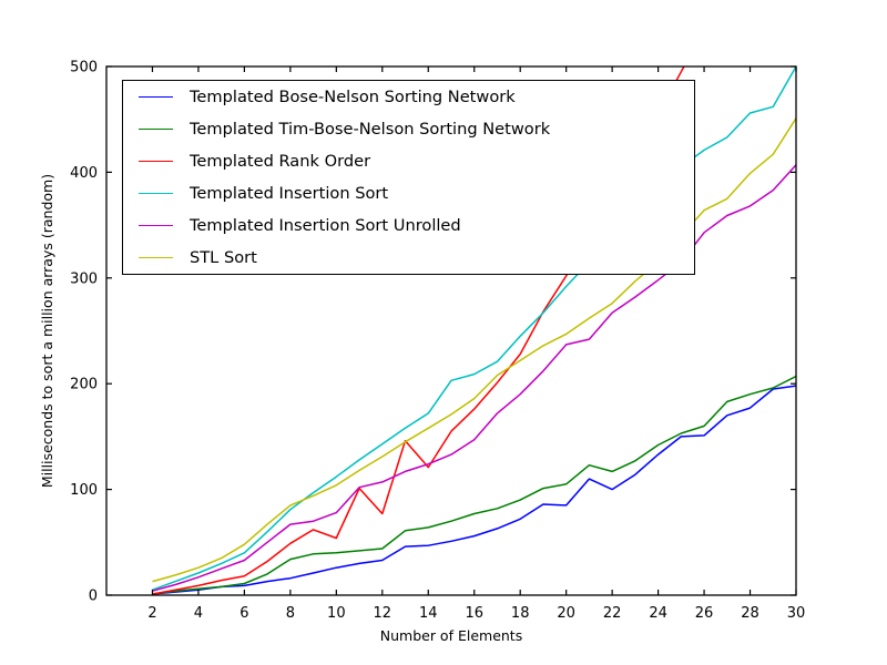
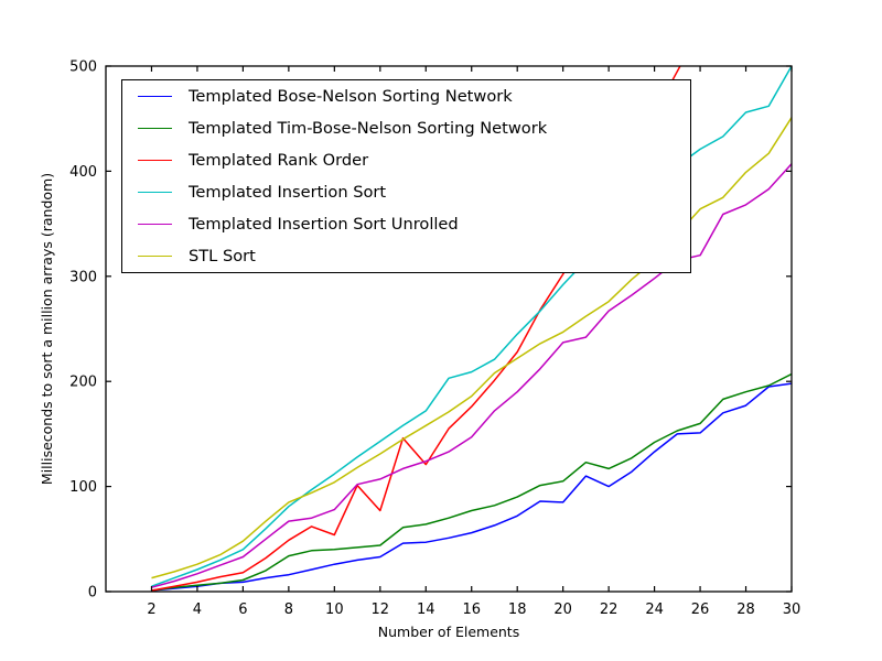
Templated Insertion Sort Unrolled/26: 340 -> 320
